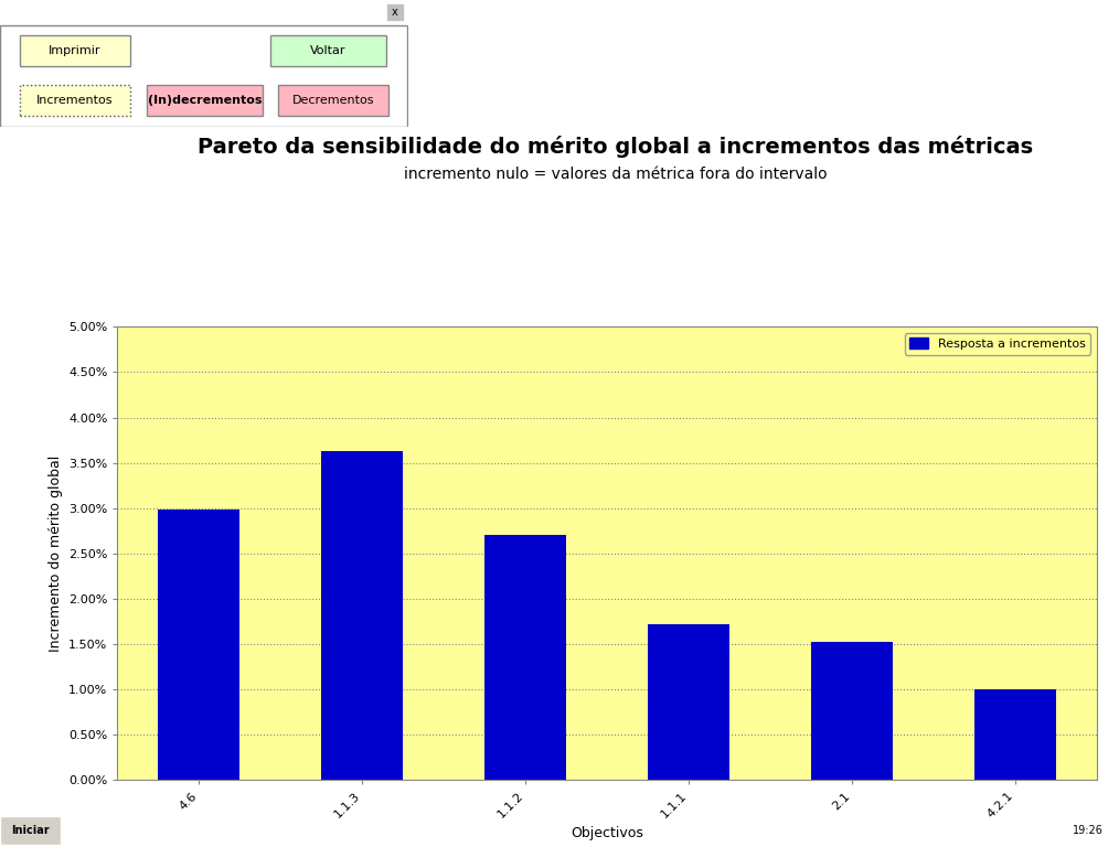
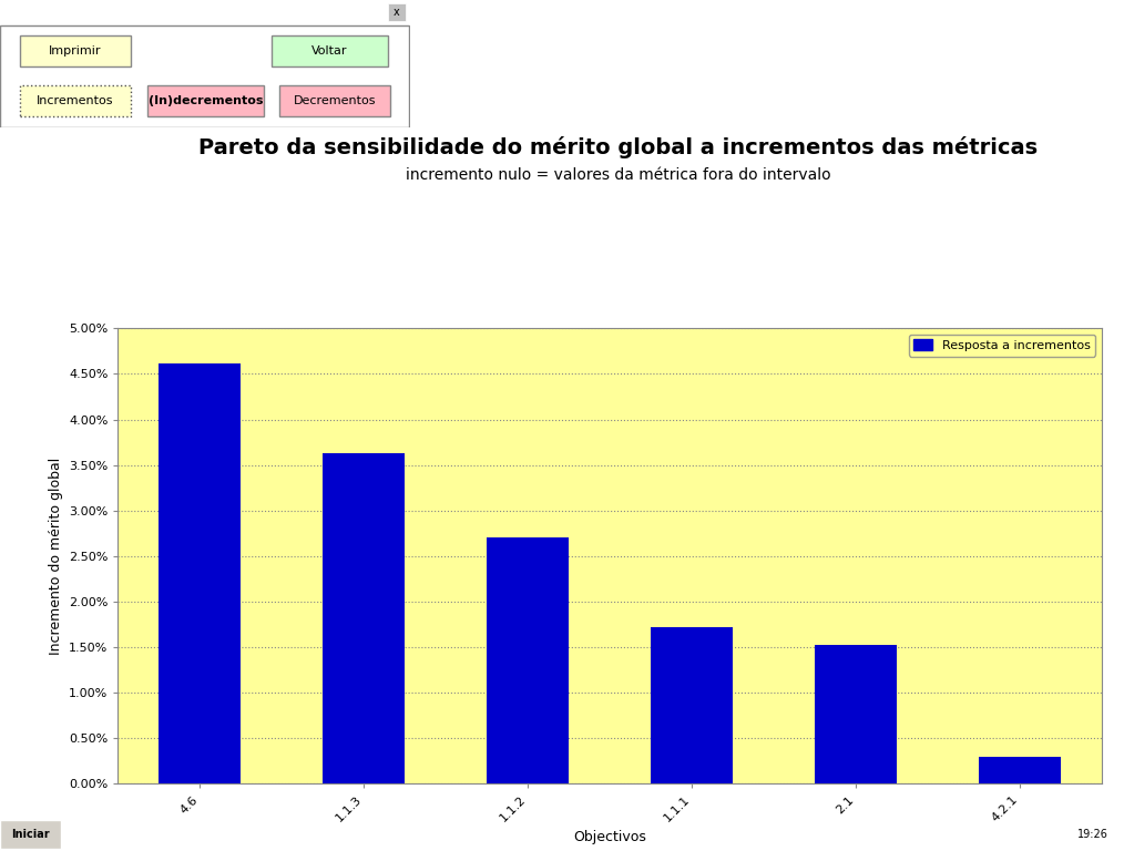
4.6: 2.98% -> 4.61%
4.2.1: 1.00% -> 0.30%
